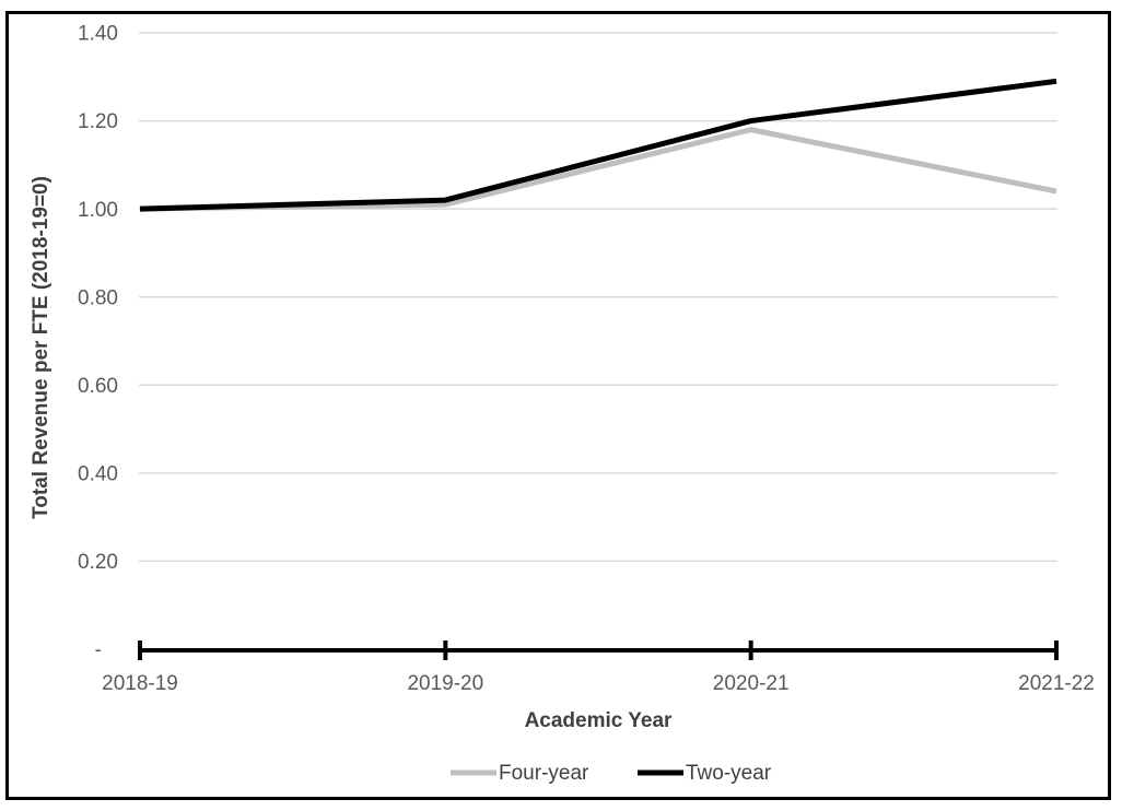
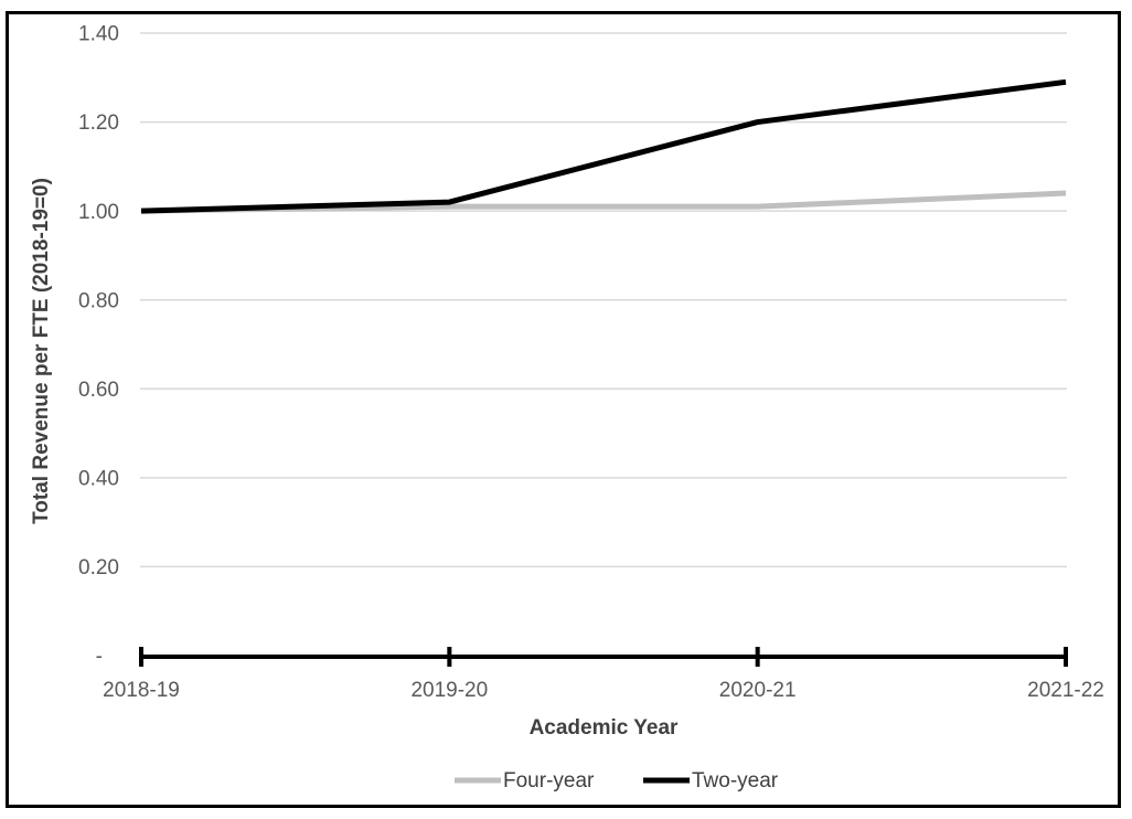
Four-year/2020-21: 1.18 -> 1.01
